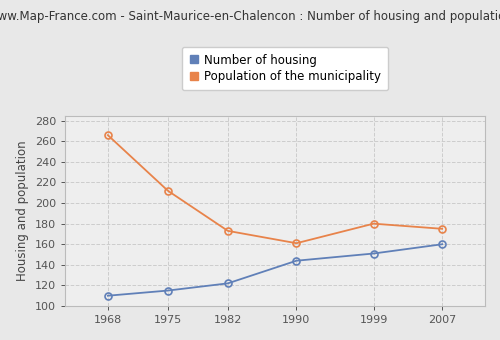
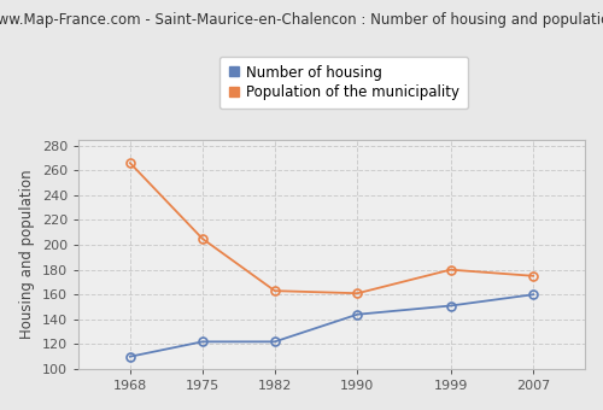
Number of housing/1975: 115 -> 122
Population of the municipality/1975: 212 -> 205
Population of the municipality/1982: 173 -> 163
